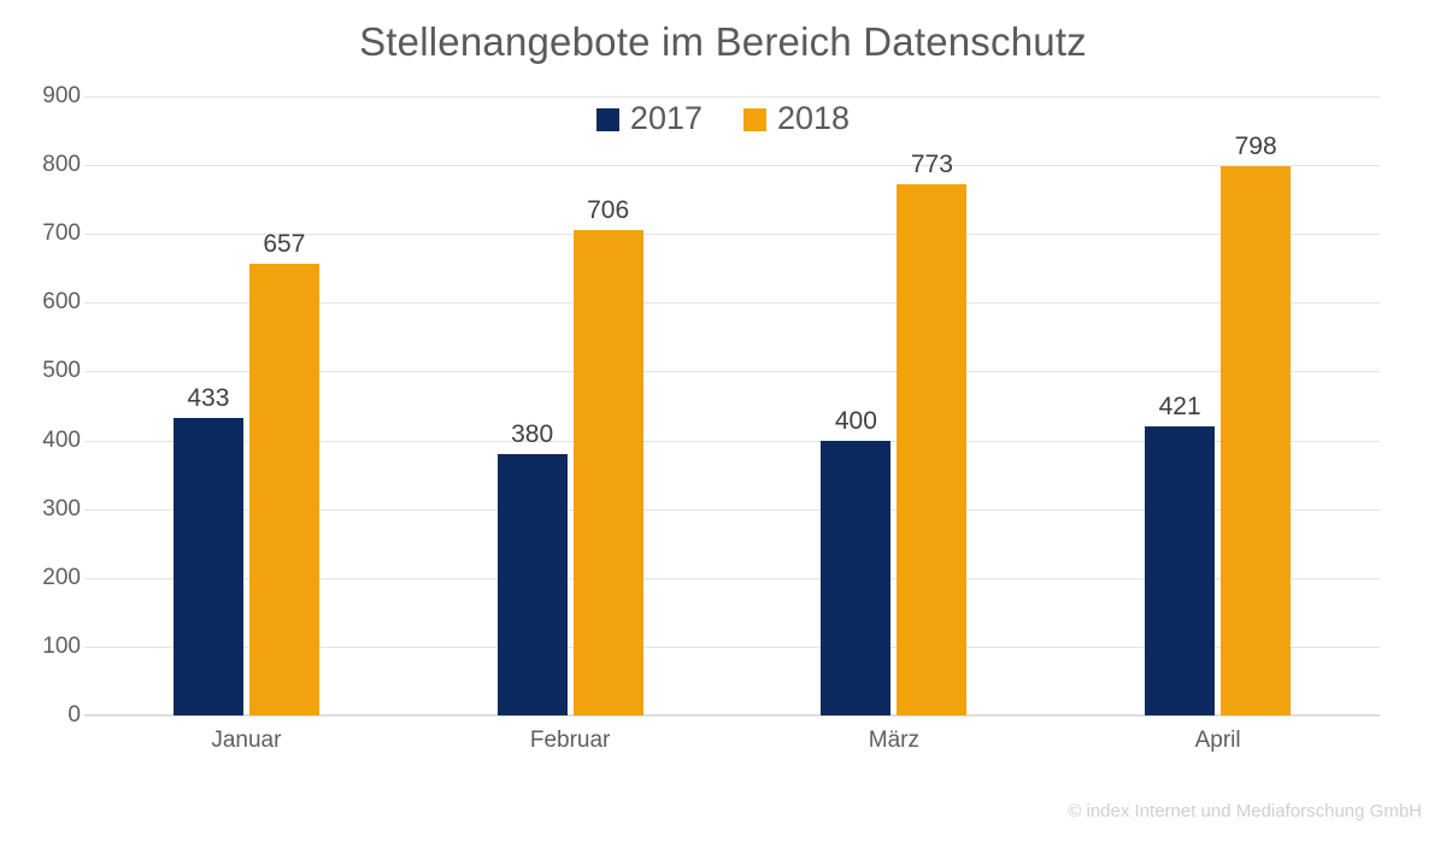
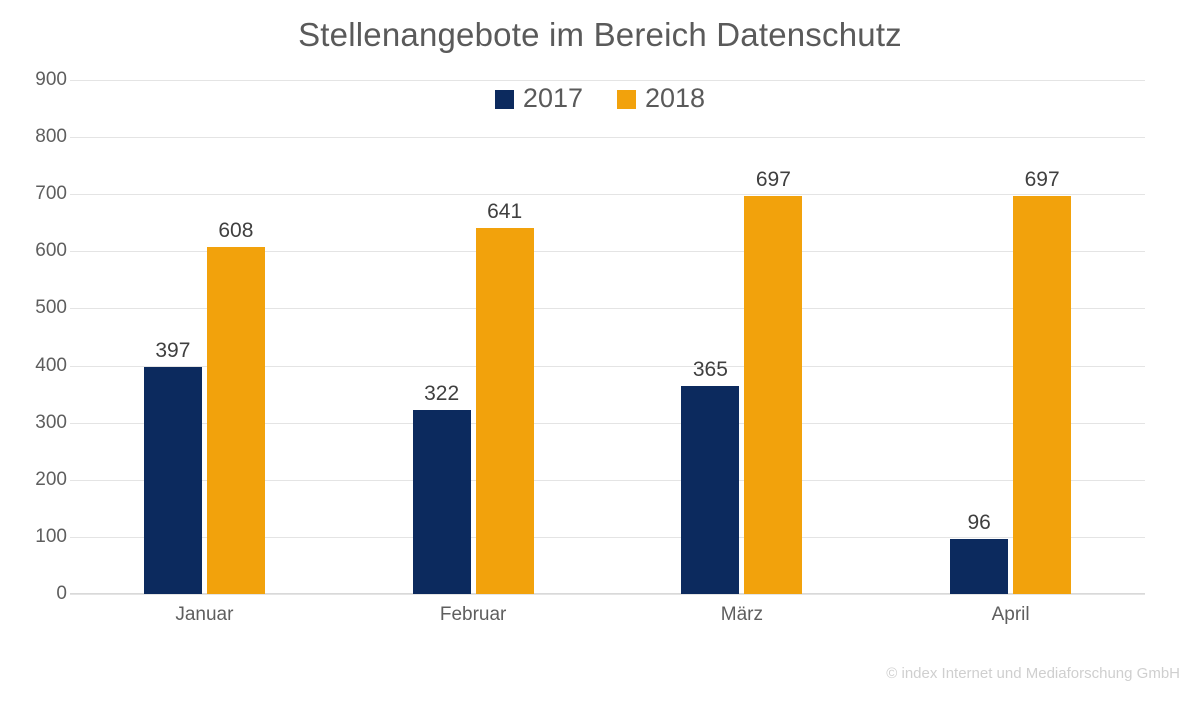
2017/Januar: 433 -> 397
2018/Januar: 657 -> 608
2017/Februar: 380 -> 322
2018/Februar: 706 -> 641
2017/März: 400 -> 365
2018/März: 773 -> 697
2017/April: 421 -> 96
2018/April: 798 -> 697
